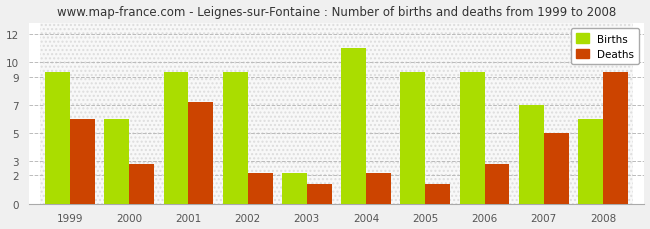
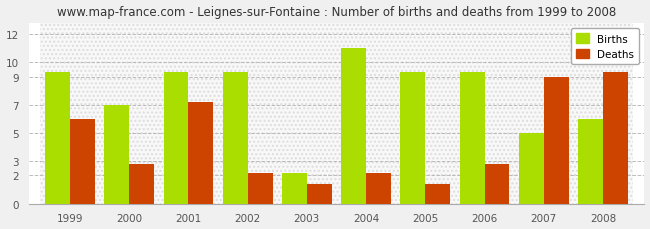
Births/2000: 6.0 -> 7.0
Births/2007: 7.0 -> 5.0
Deaths/2007: 5.0 -> 9.0
